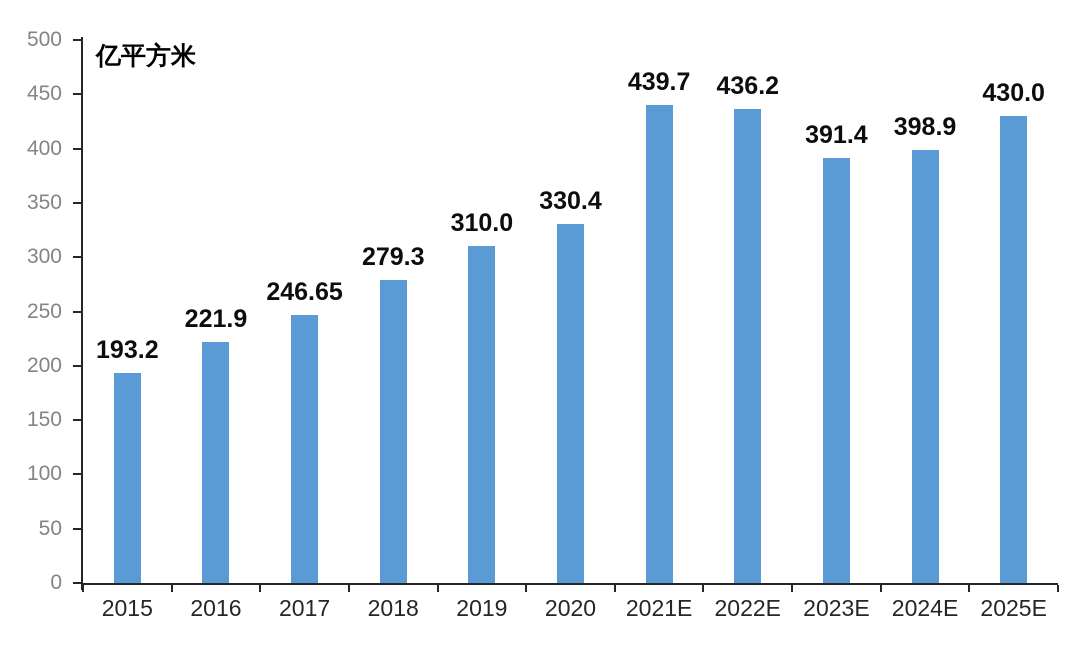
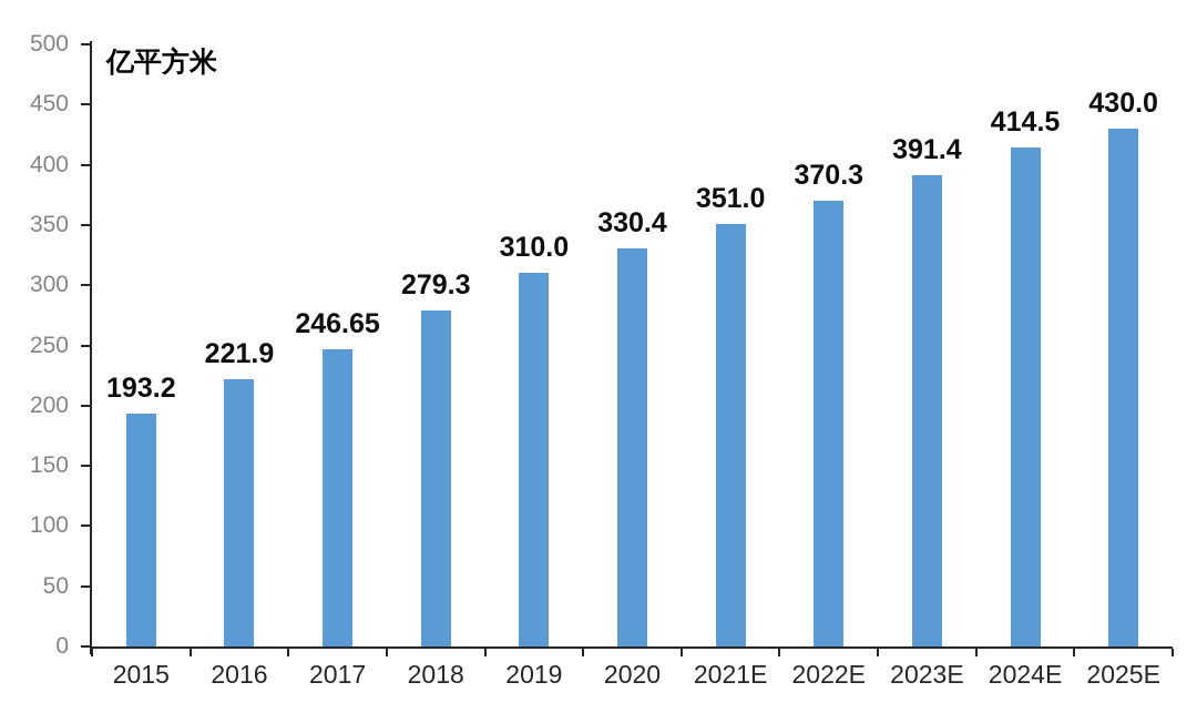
2021E: 439.7 -> 351.0
2022E: 436.2 -> 370.3
2024E: 398.9 -> 414.5
